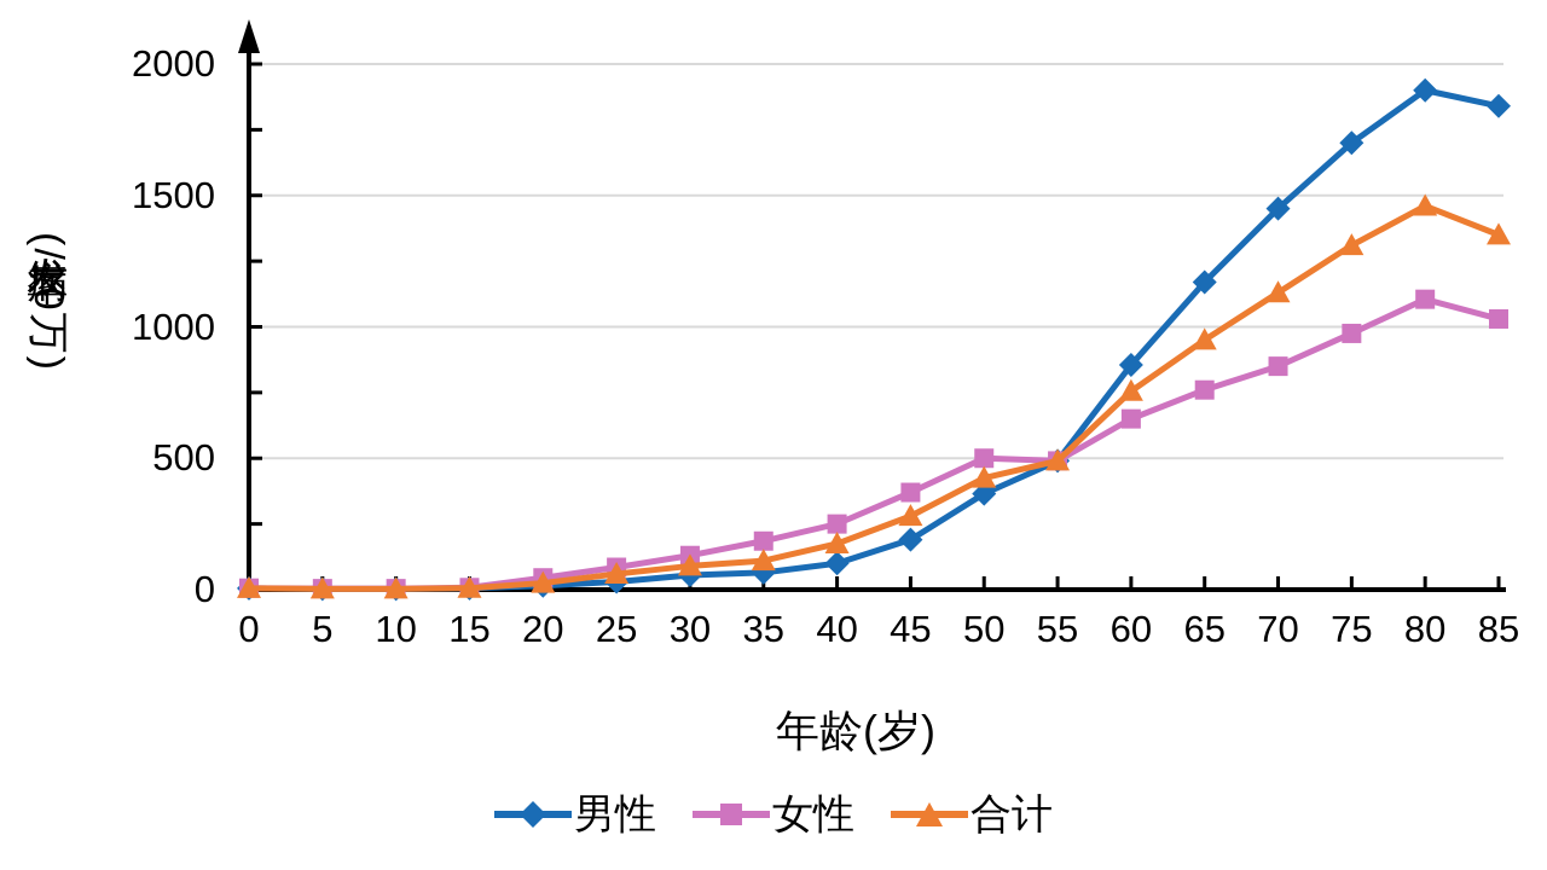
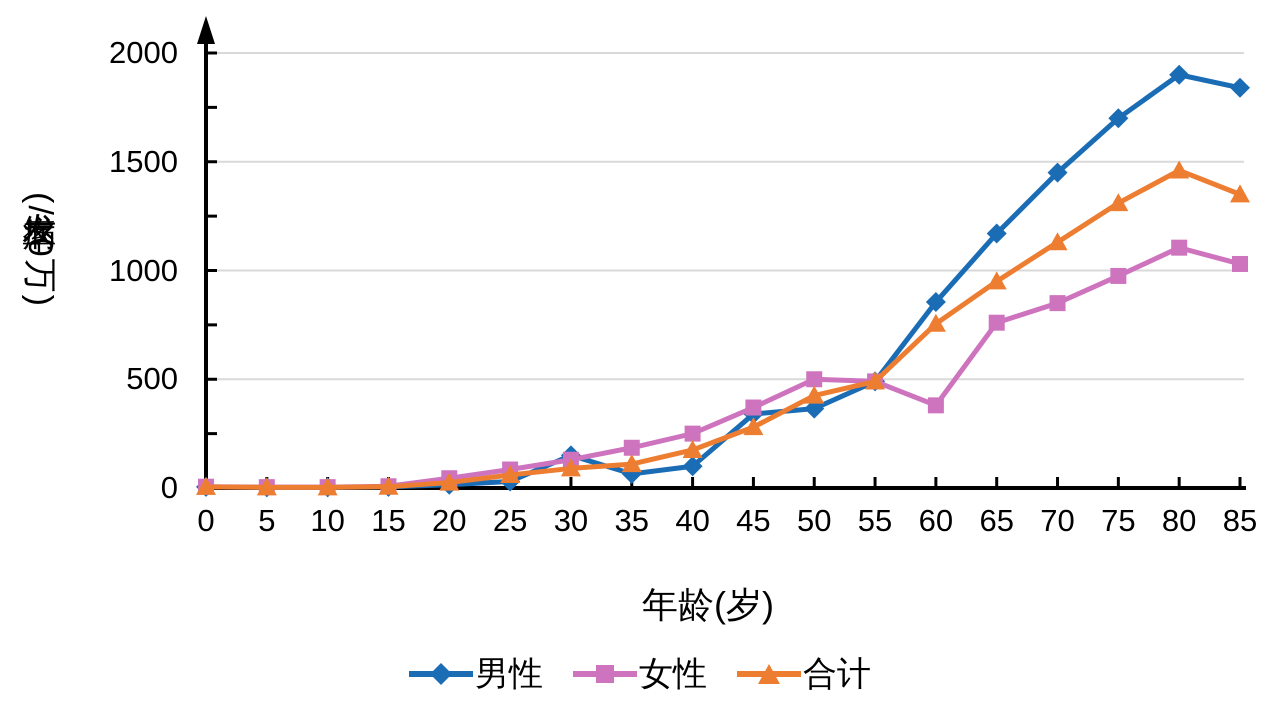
男性/30: 60 -> 150
男性/45: 190 -> 340
女性/60: 650 -> 380
